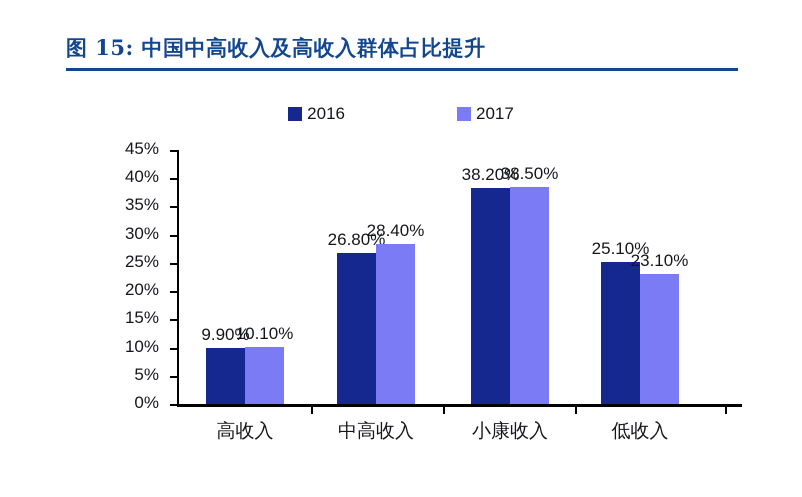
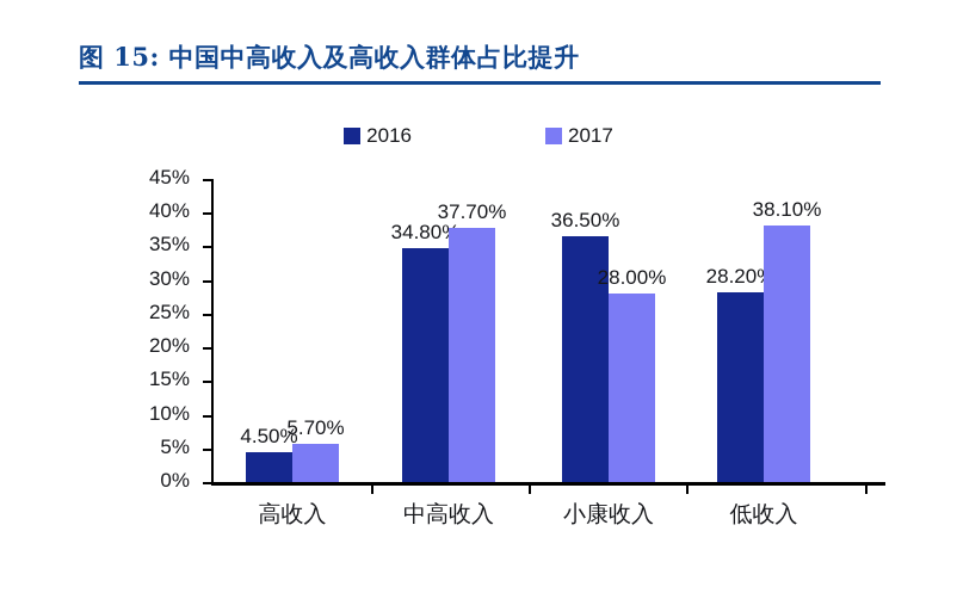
2016/高收入: 9.90% -> 4.50%
2017/高收入: 10.10% -> 5.70%
2016/中高收入: 26.80% -> 34.80%
2017/中高收入: 28.40% -> 37.70%
2016/小康收入: 38.20% -> 36.50%
2017/小康收入: 38.50% -> 28.00%
2016/低收入: 25.10% -> 28.20%
2017/低收入: 23.10% -> 38.10%
